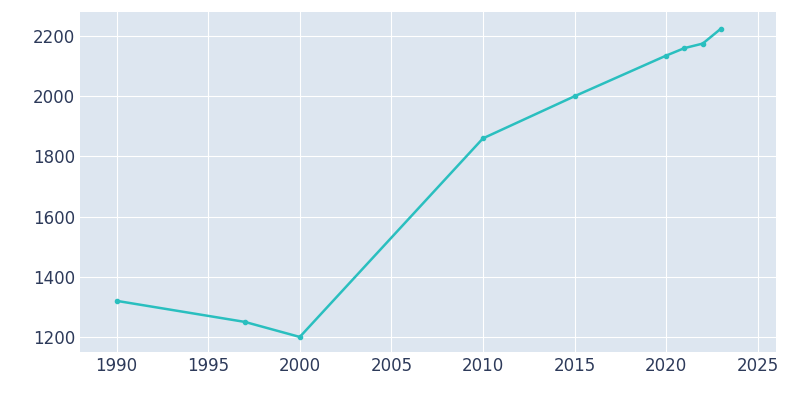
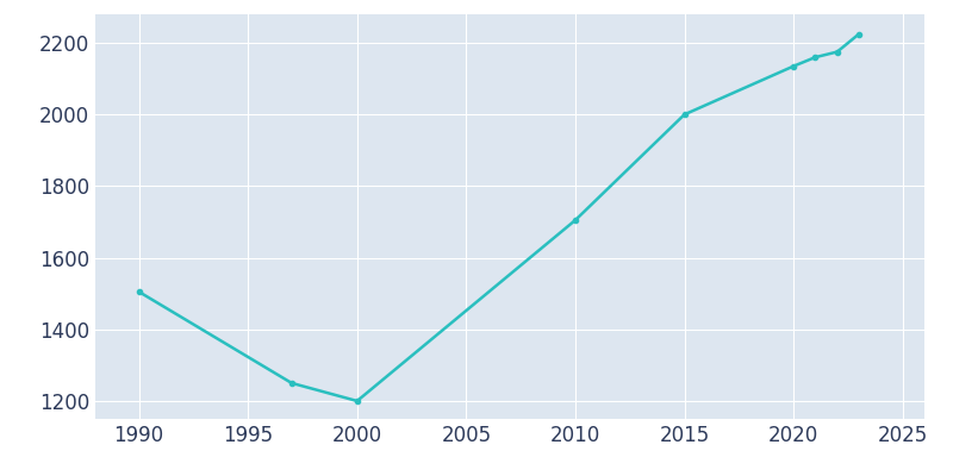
1990: 1320 -> 1505
2010: 1860 -> 1705
